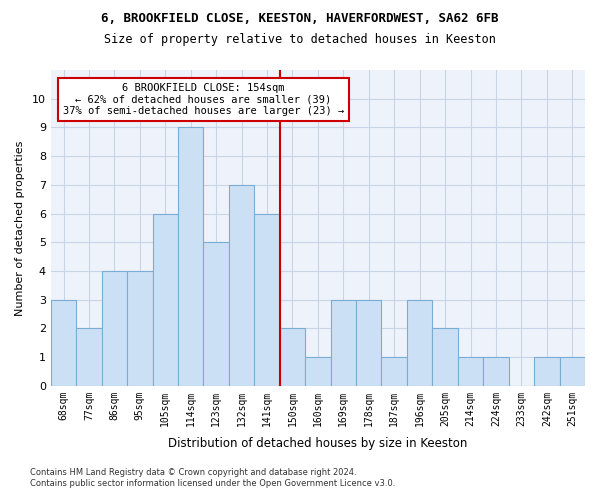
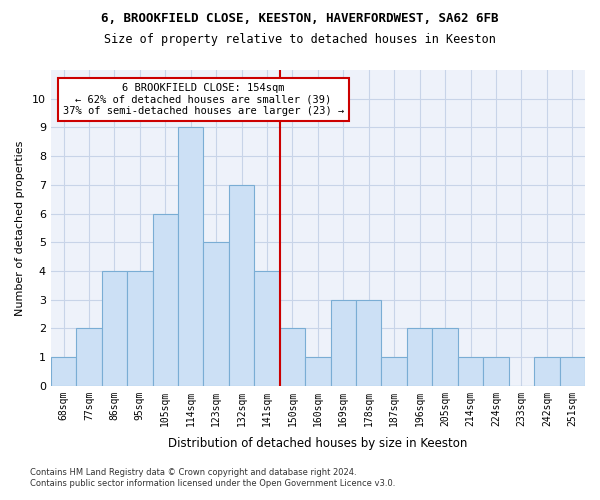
68sqm: 3 -> 1
141sqm: 6 -> 4
196sqm: 3 -> 2
